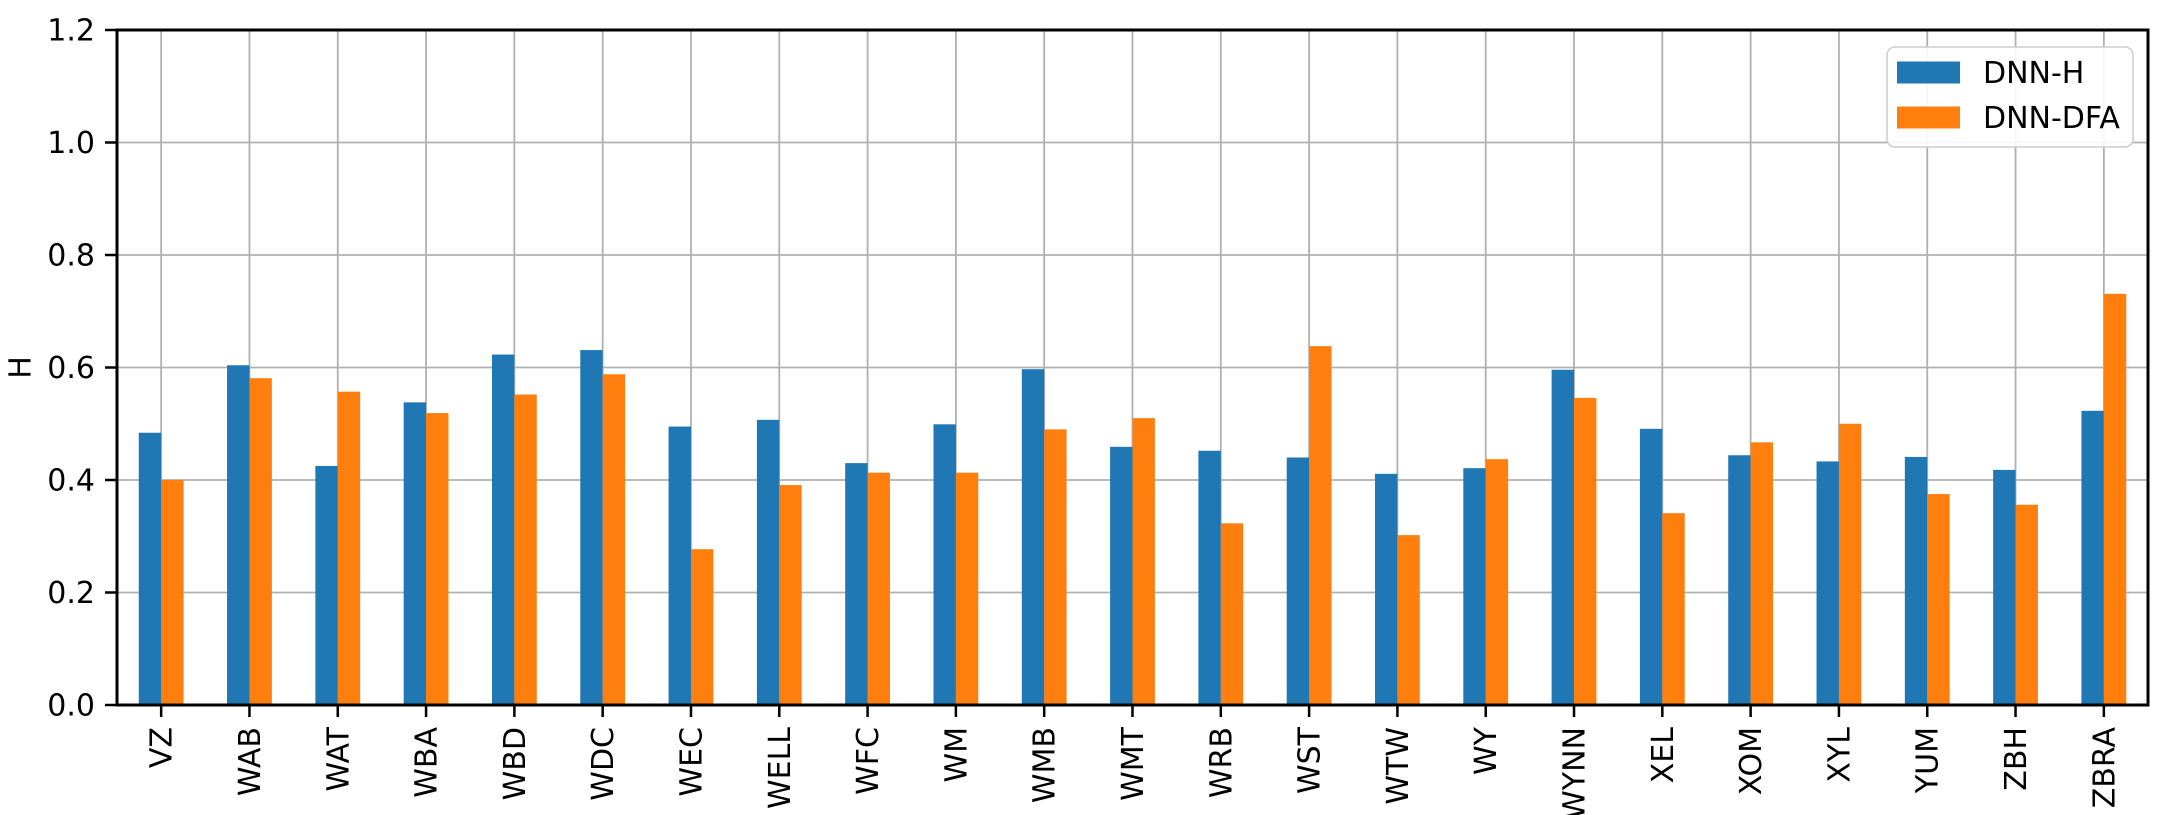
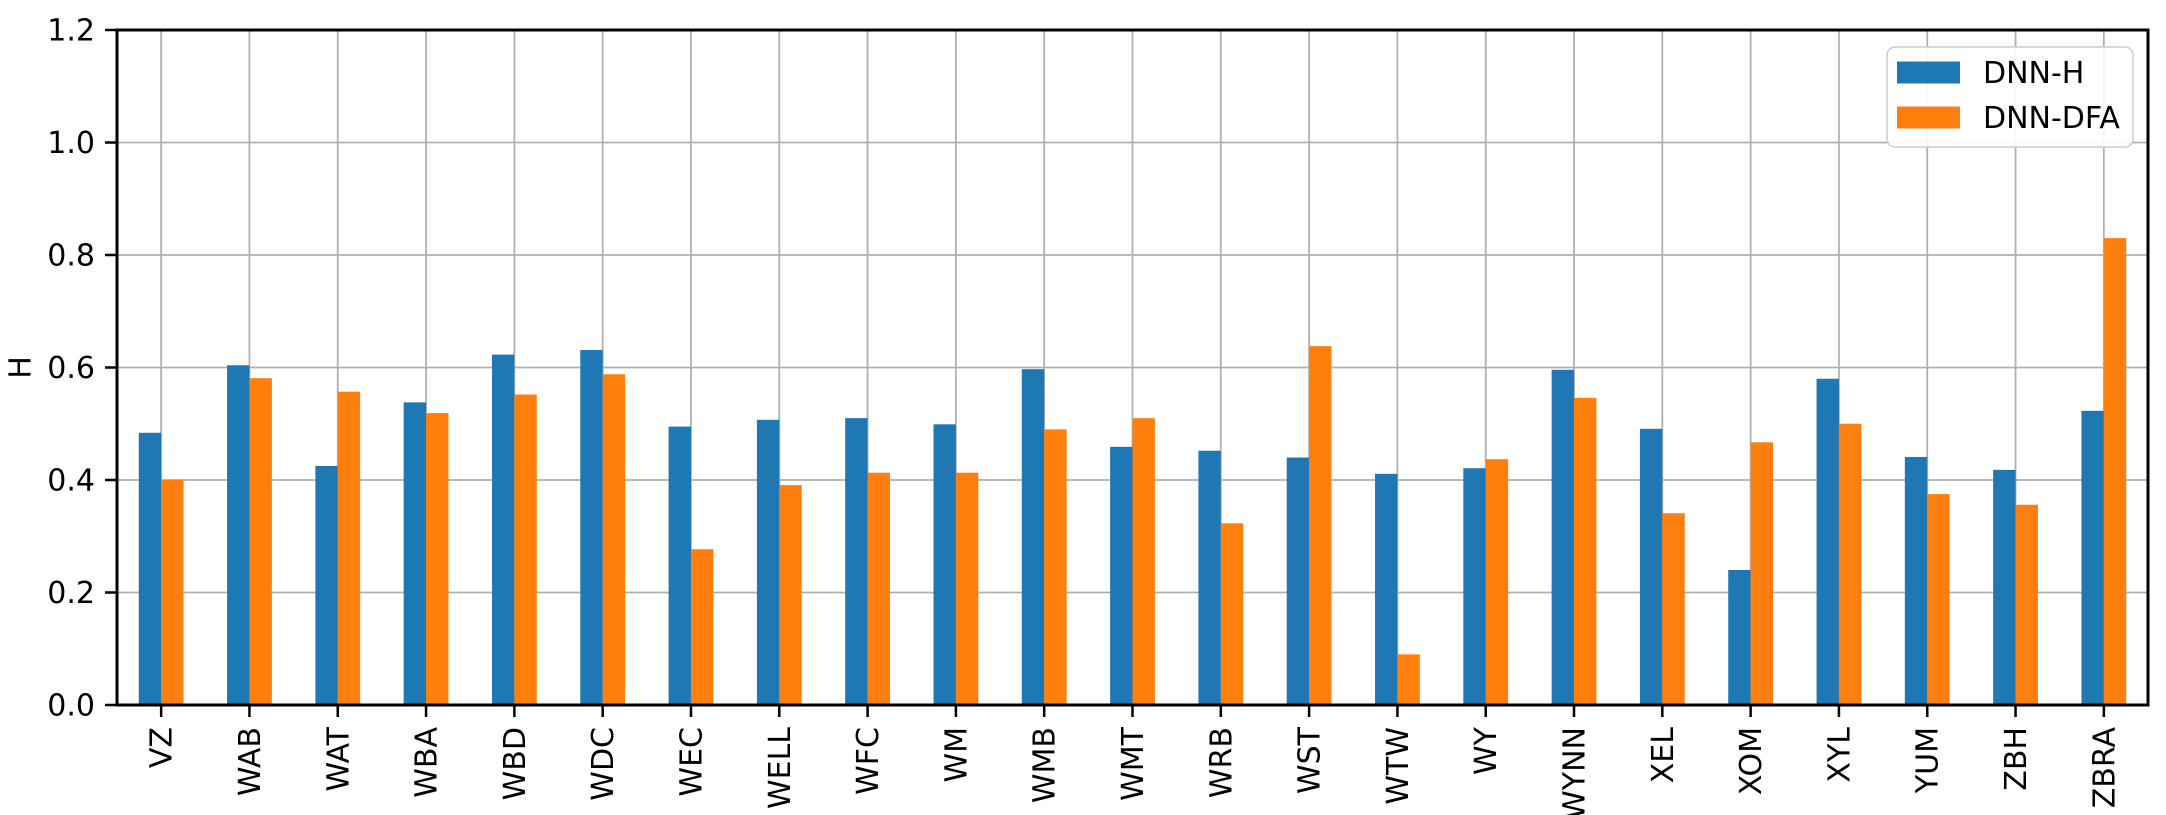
DNN-H/WFC: 0.43 -> 0.51
DNN-DFA/WTW: 0.30 -> 0.09
DNN-H/XOM: 0.44 -> 0.24
DNN-H/XYL: 0.43 -> 0.58
DNN-DFA/ZBRA: 0.73 -> 0.83
